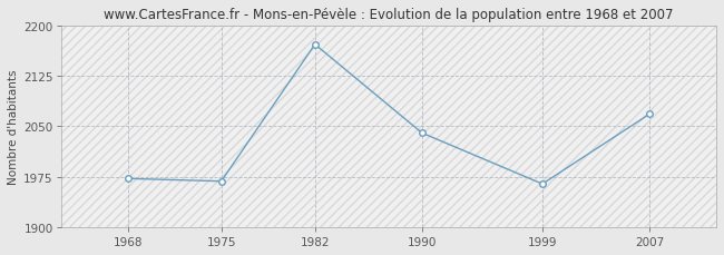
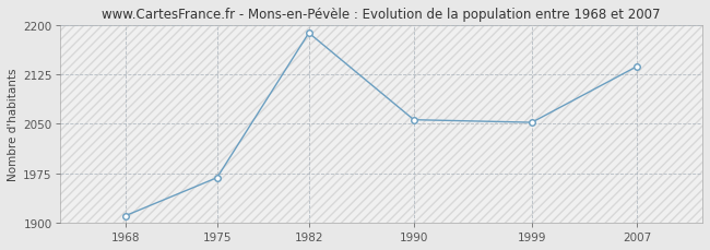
1968: 1972 -> 1910
1982: 2172 -> 2188
1990: 2040 -> 2056
1999: 1964 -> 2052
2007: 2068 -> 2137
